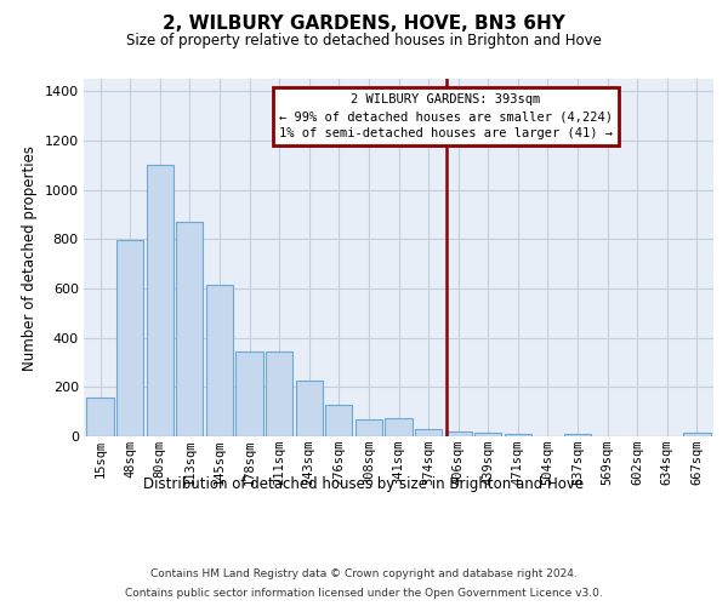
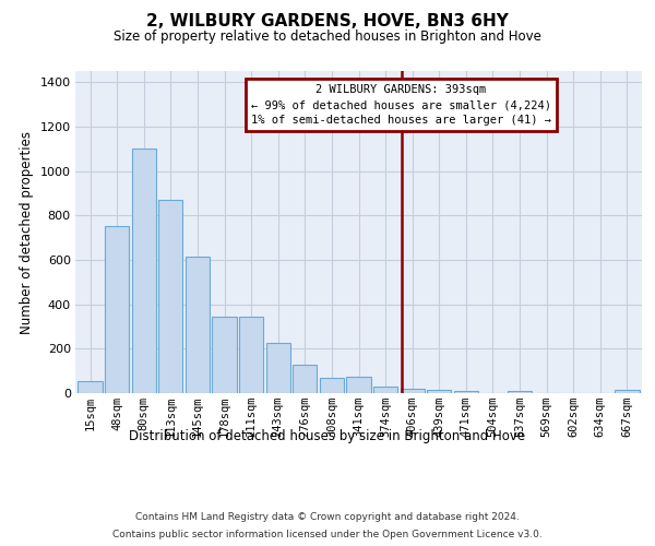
15sqm: 155 -> 52
48sqm: 795 -> 750
